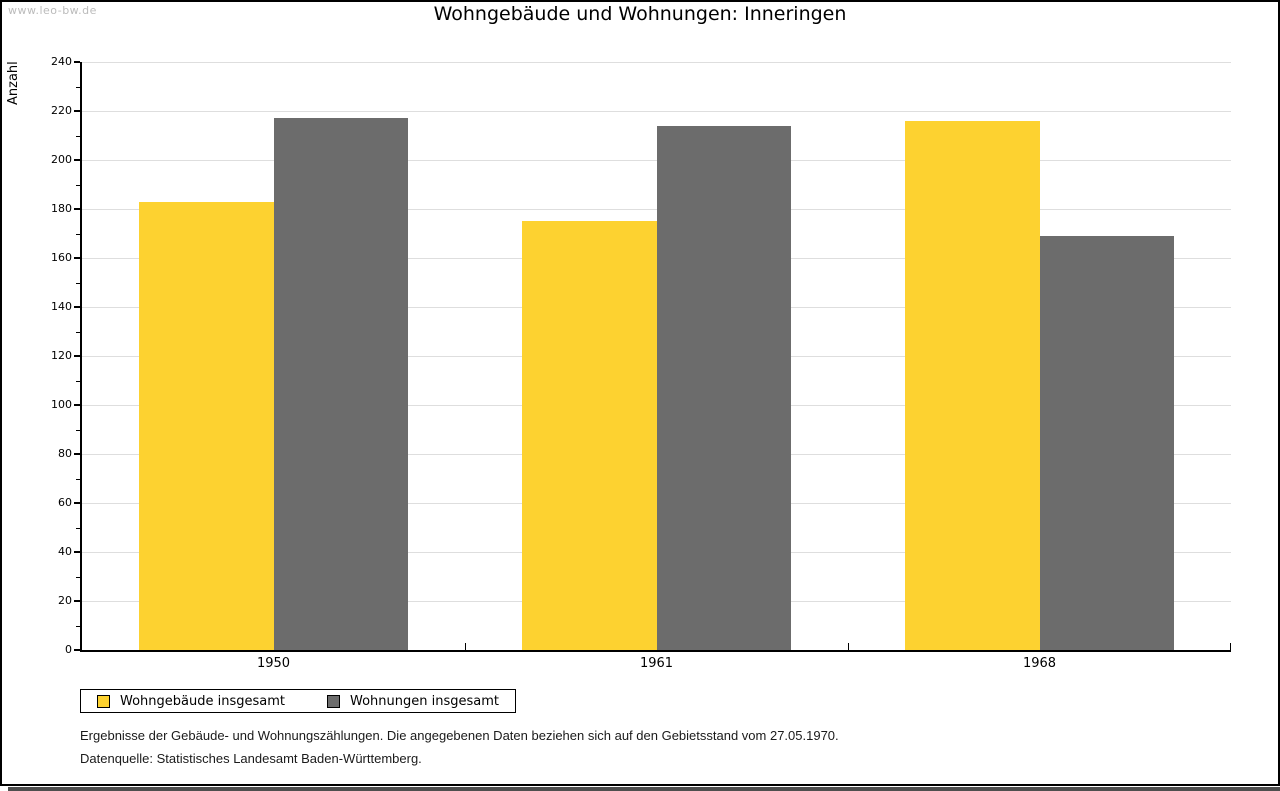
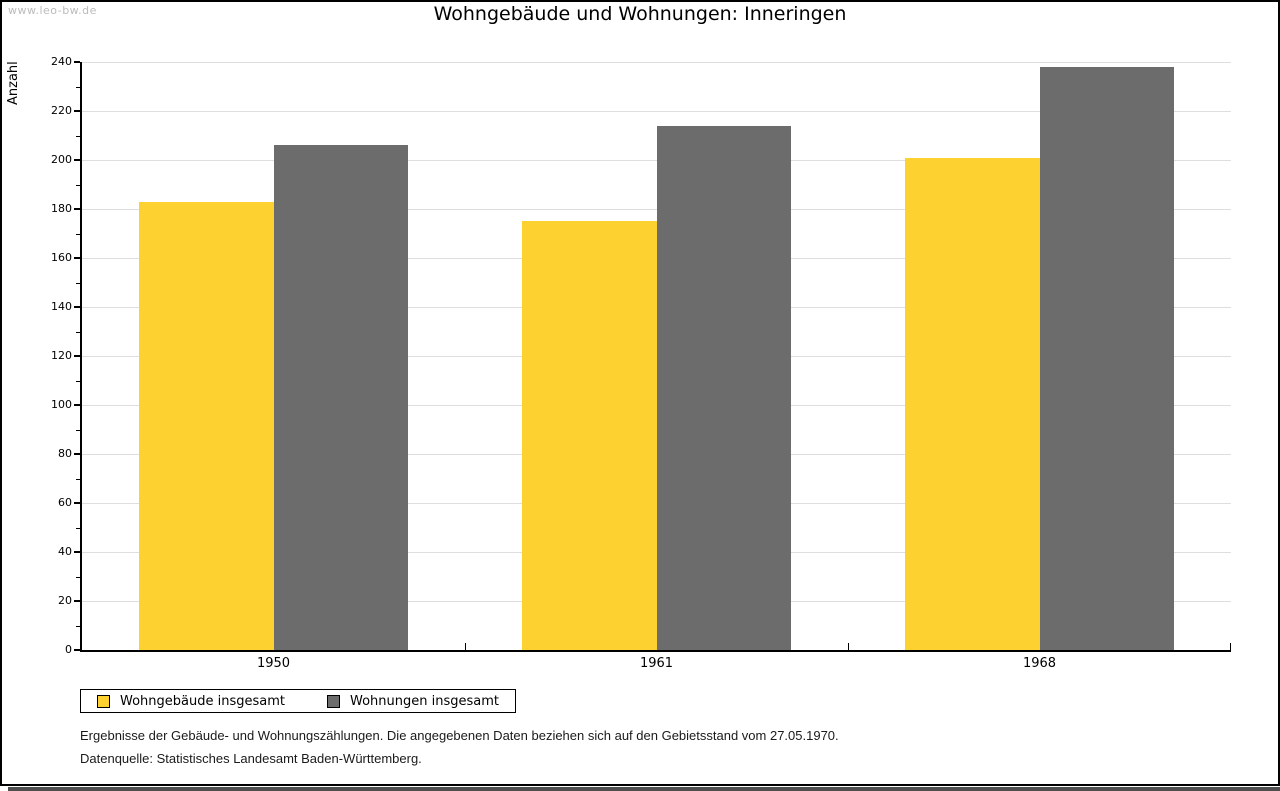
Wohnungen insgesamt/1950: 217 -> 206
Wohngebäude insgesamt/1968: 216 -> 201
Wohnungen insgesamt/1968: 169 -> 238
